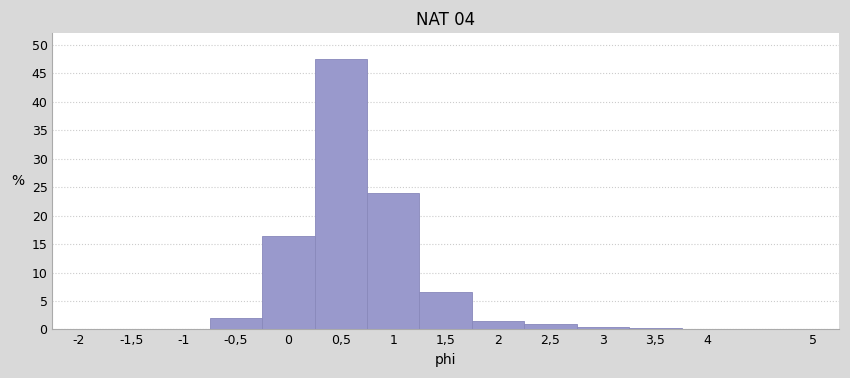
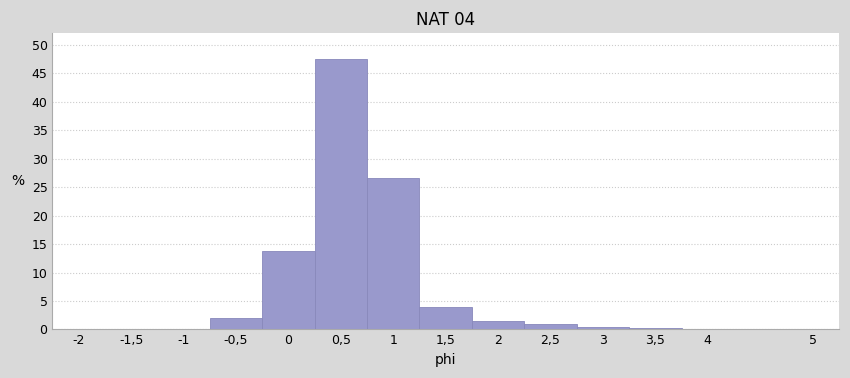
0: 16.5 -> 13.8
1: 24.0 -> 26.6
1,5: 6.5 -> 4.0
